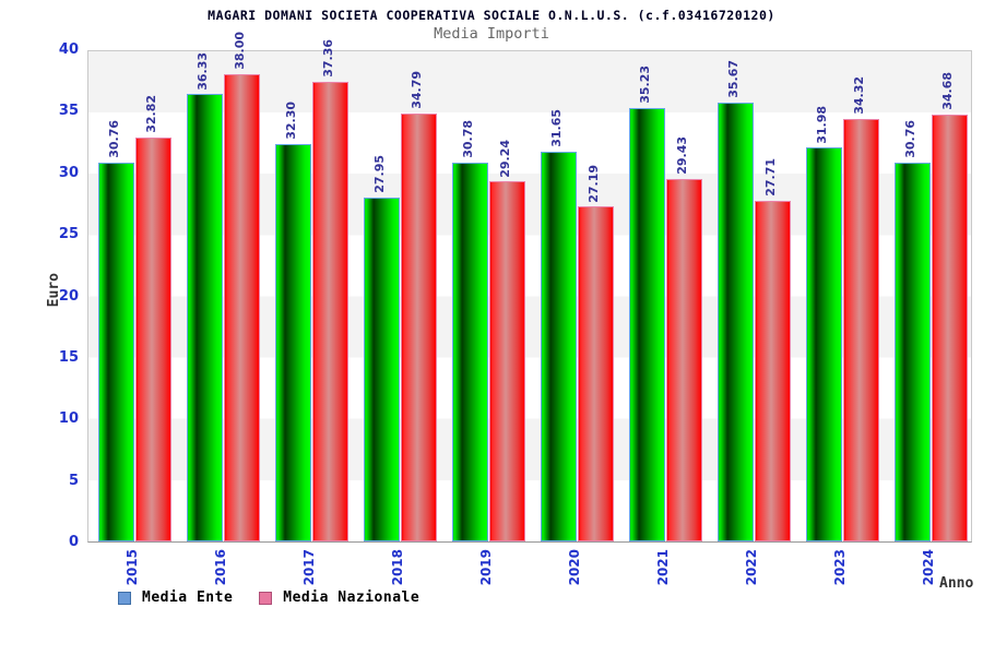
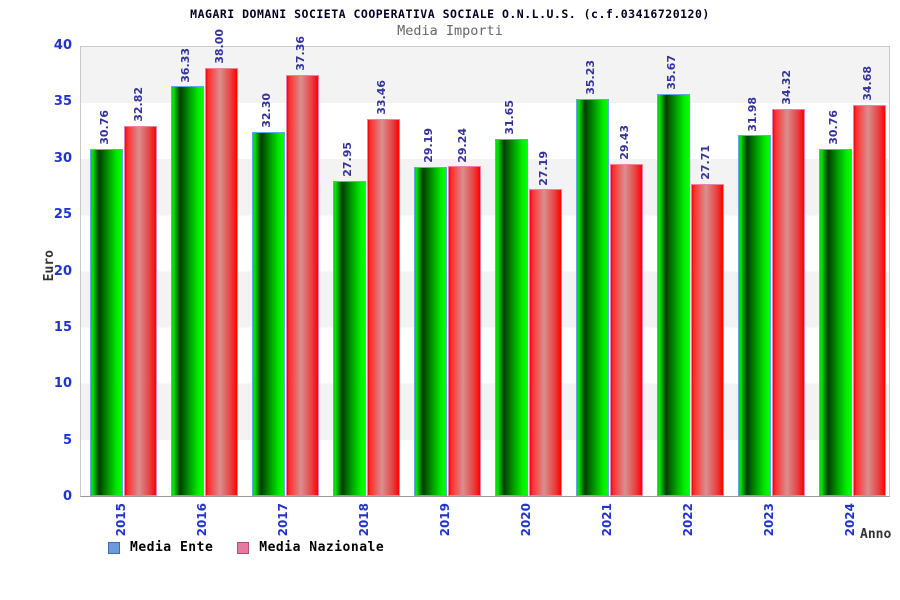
Media Nazionale/2018: 34.79 -> 33.46
Media Ente/2019: 30.78 -> 29.19
